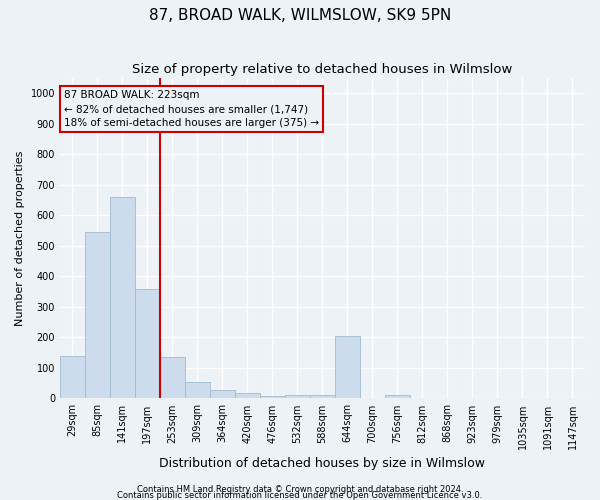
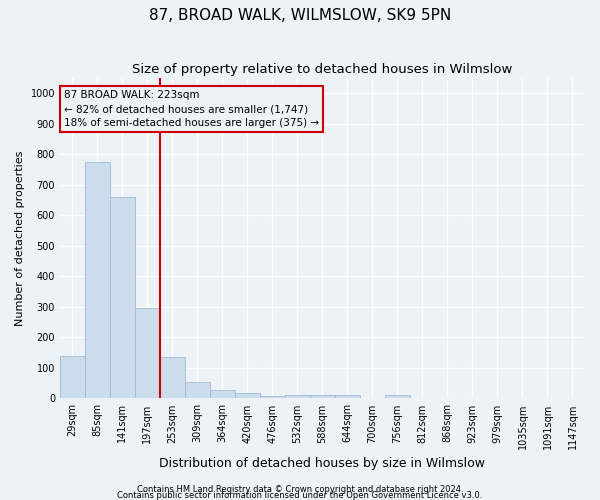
85sqm: 545 -> 775
197sqm: 360 -> 295
644sqm: 205 -> 10
